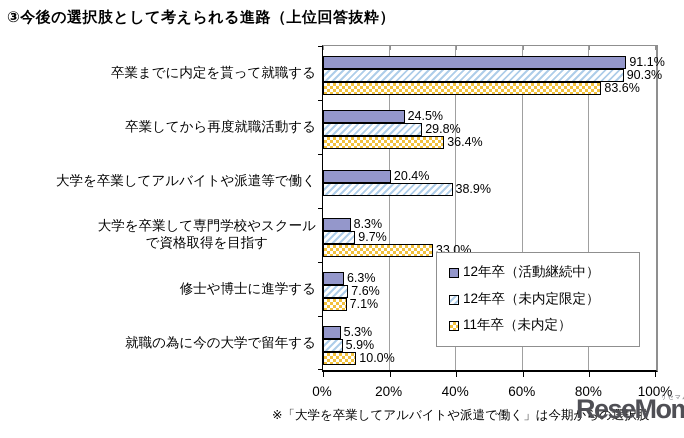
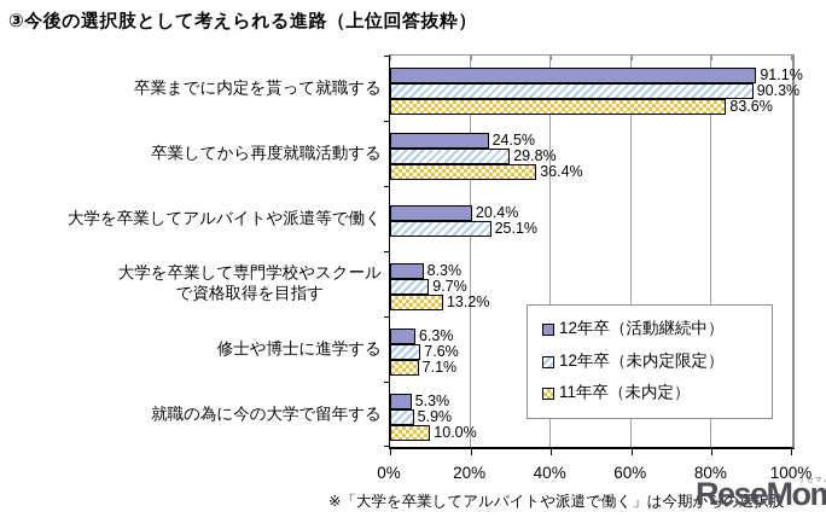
12年卒（未内定限定）/大学を卒業してアルバイトや派遣等で働く: 38.9% -> 25.1%
11年卒（未内定）/大学を卒業して専門学校やスクール で資格取得を目指す: 33.0% -> 13.2%
